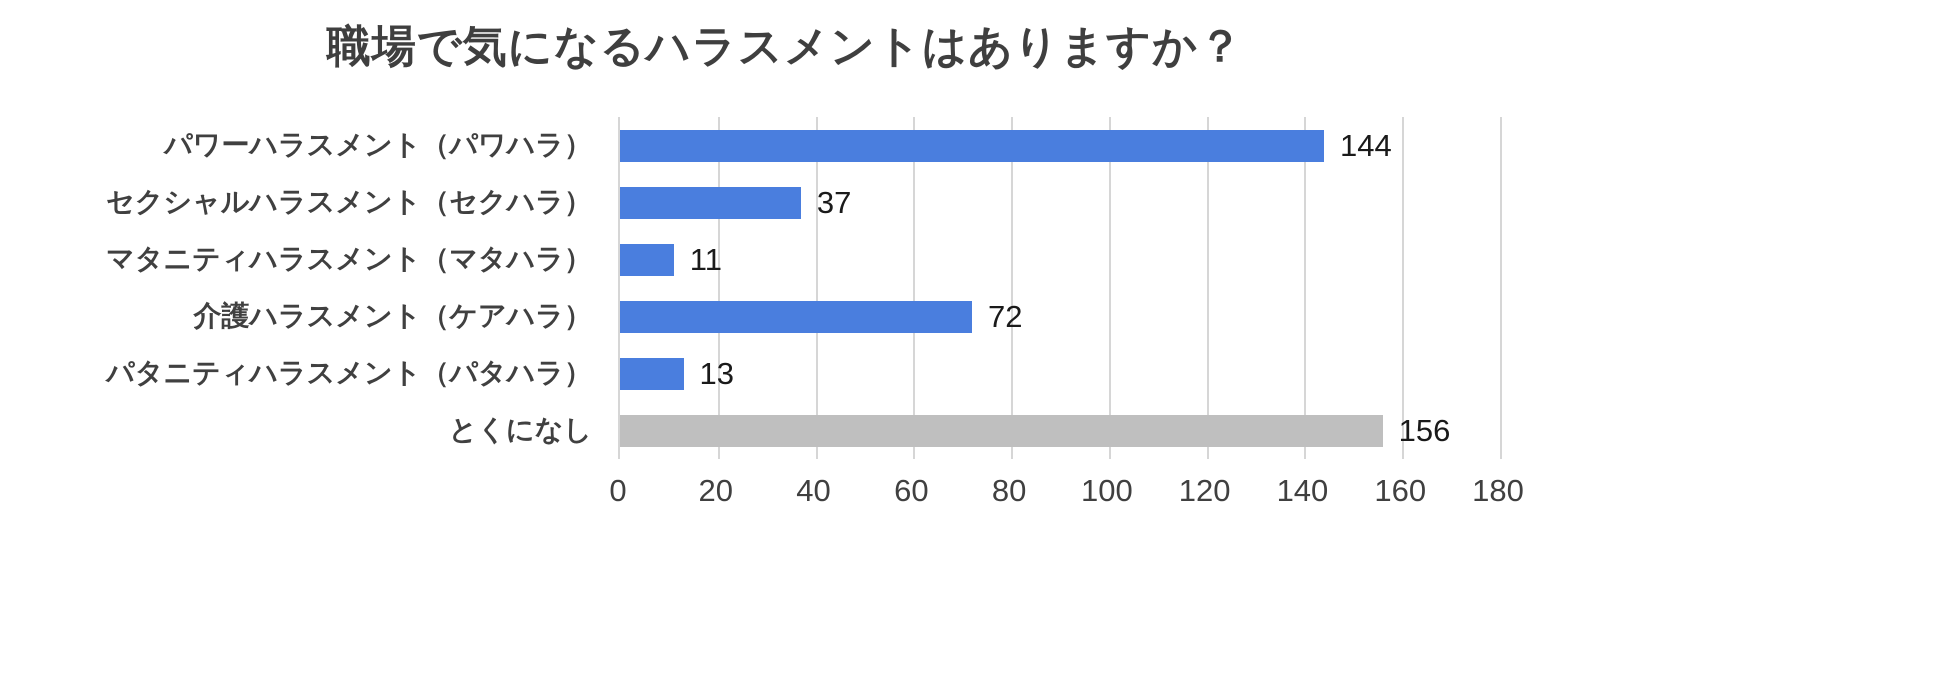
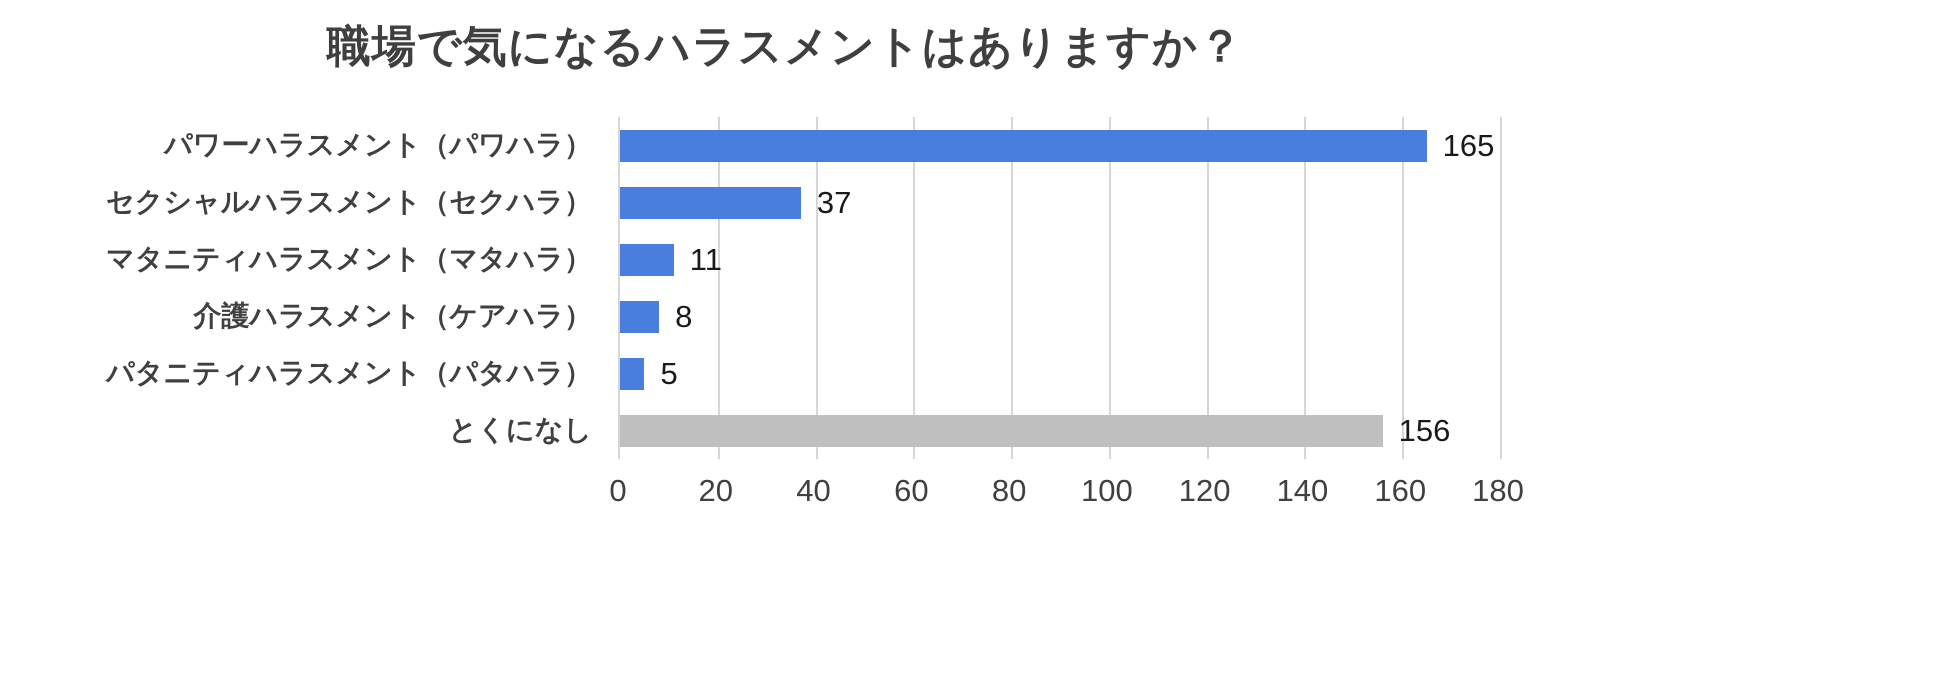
パワーハラスメント（パワハラ）: 144 -> 165
介護ハラスメント（ケアハラ）: 72 -> 8
パタニティハラスメント（パタハラ）: 13 -> 5
